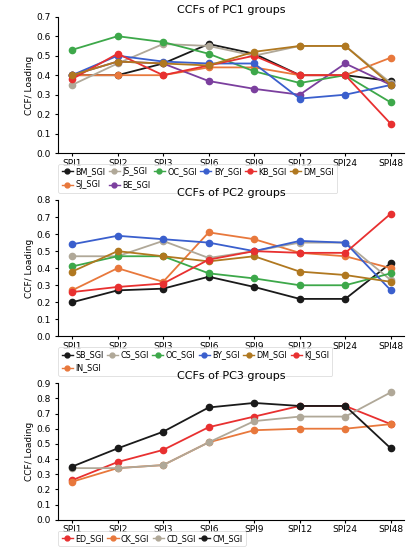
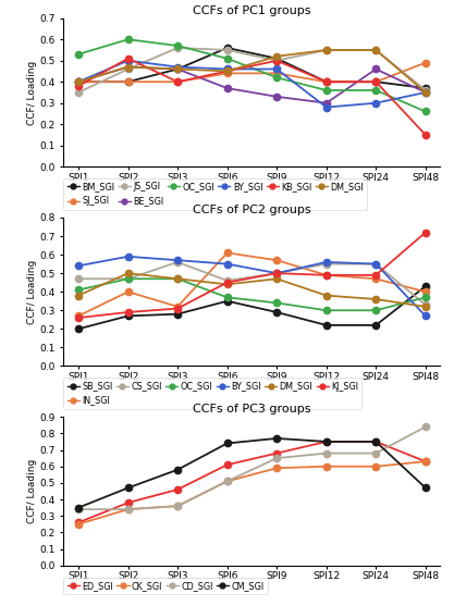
CCFs of PC1 groups/OC_SGI/SPI24: 0.40 -> 0.36
